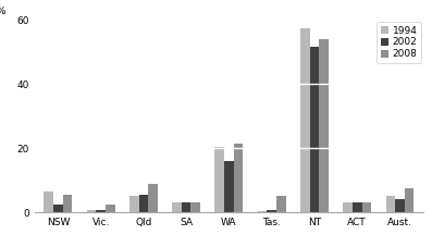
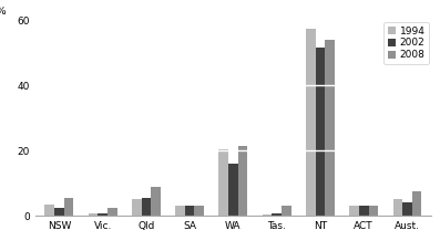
1994/NSW: 6.5 -> 3.5
2008/Tas.: 5.0 -> 3.0
